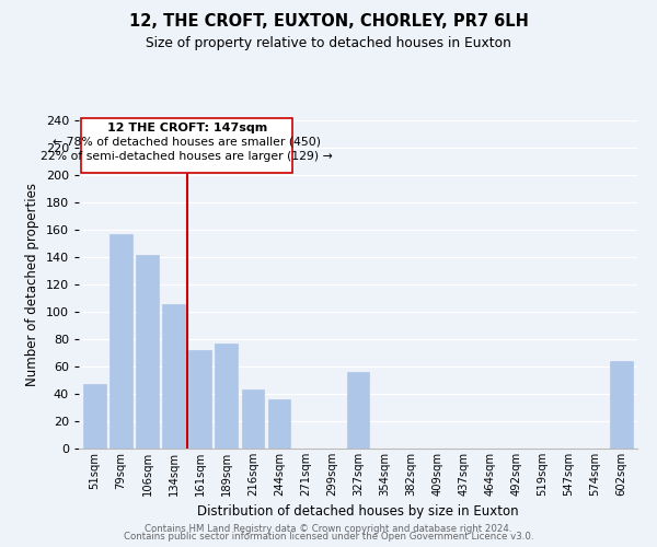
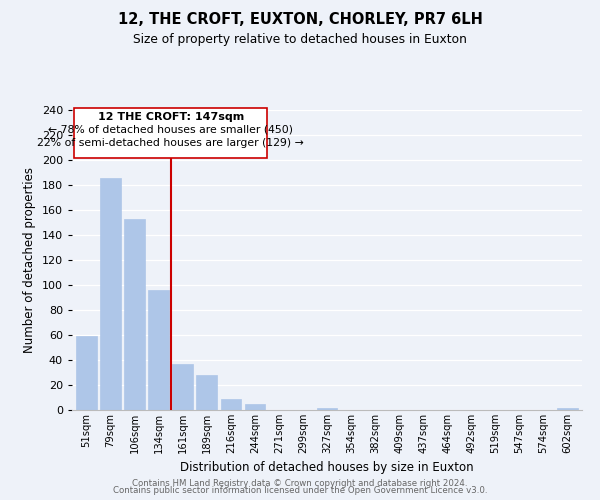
51sqm: 47 -> 59
79sqm: 157 -> 186
106sqm: 142 -> 153
134sqm: 106 -> 96
161sqm: 72 -> 37
189sqm: 77 -> 28
216sqm: 43 -> 9
244sqm: 36 -> 5
327sqm: 56 -> 2
602sqm: 64 -> 2
